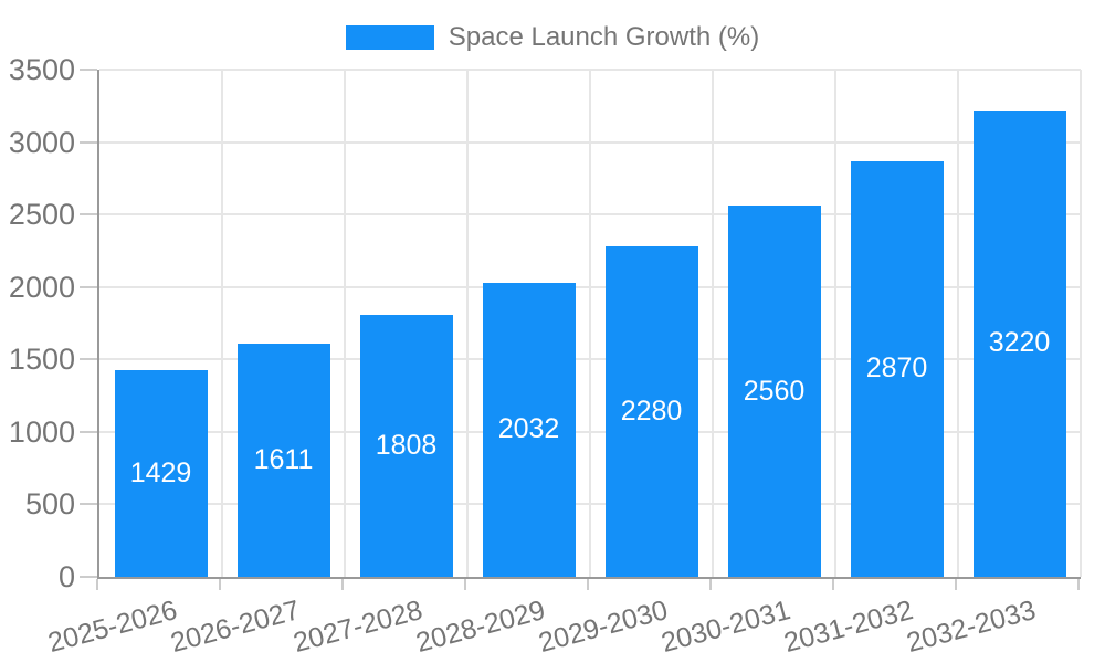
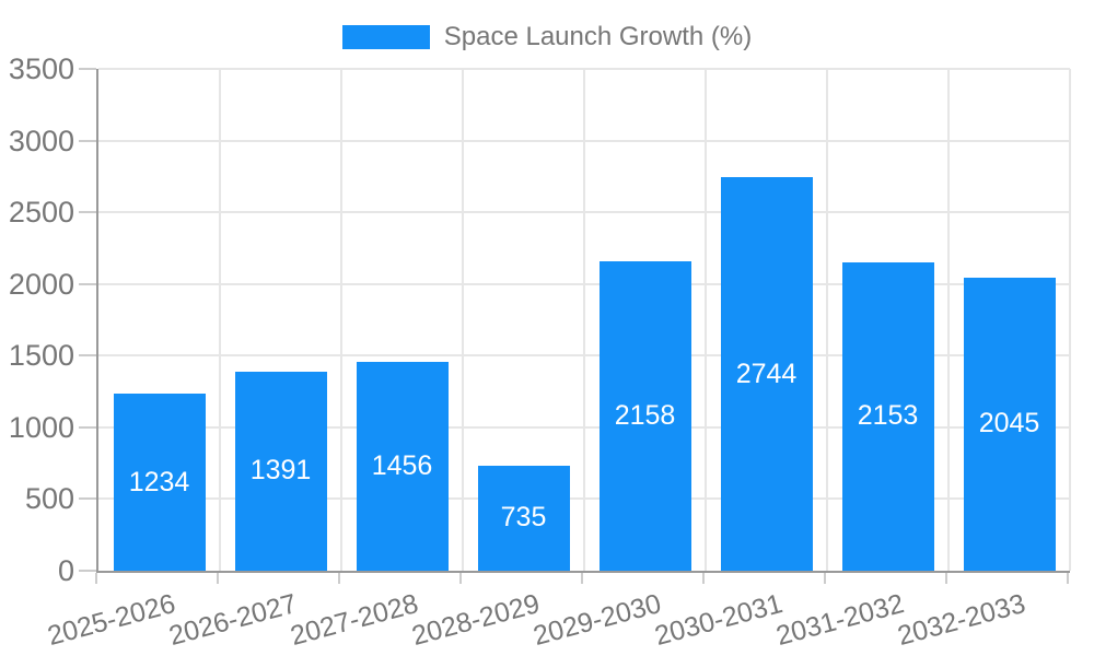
2025-2026: 1429 -> 1234
2026-2027: 1611 -> 1391
2027-2028: 1808 -> 1456
2028-2029: 2032 -> 735
2029-2030: 2280 -> 2158
2030-2031: 2560 -> 2744
2031-2032: 2870 -> 2153
2032-2033: 3220 -> 2045
